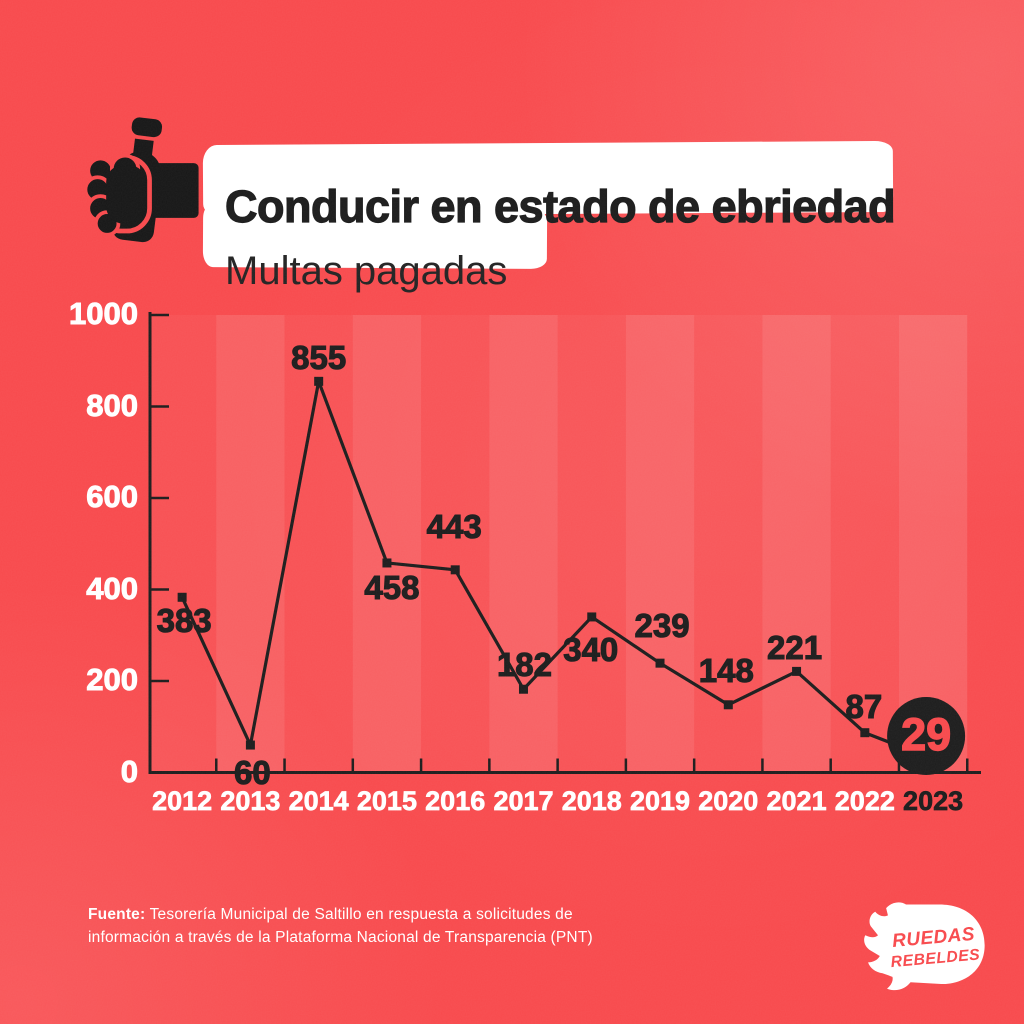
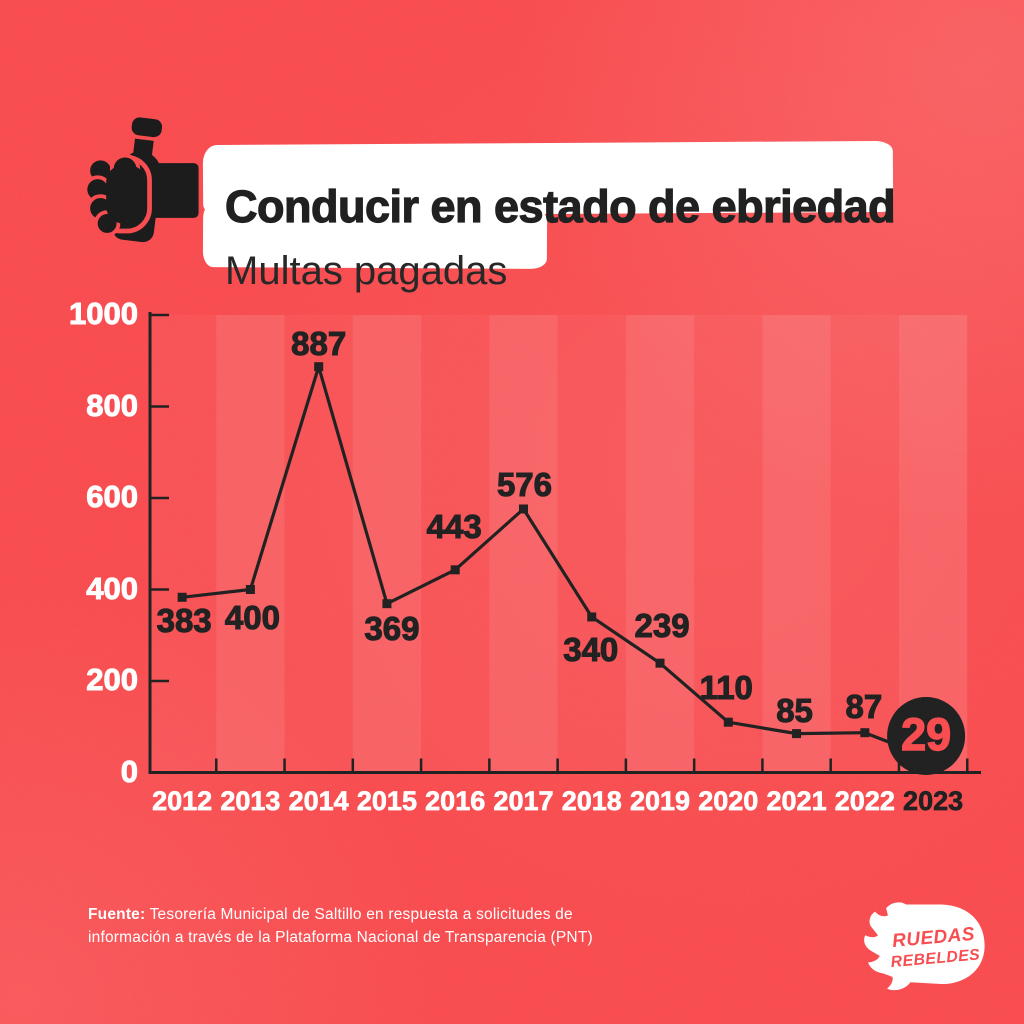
2013: 60 -> 400
2014: 855 -> 887
2015: 458 -> 369
2017: 182 -> 576
2020: 148 -> 110
2021: 221 -> 85
